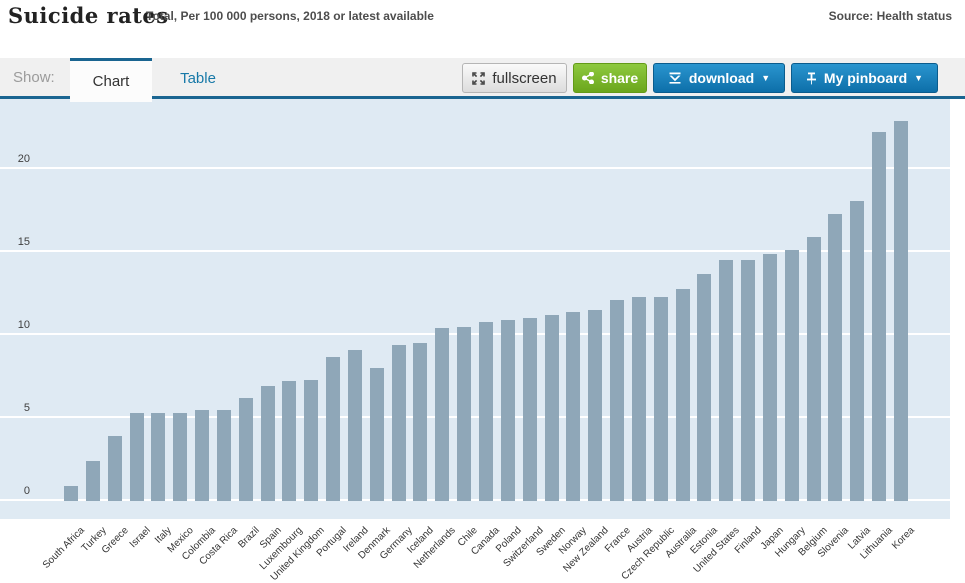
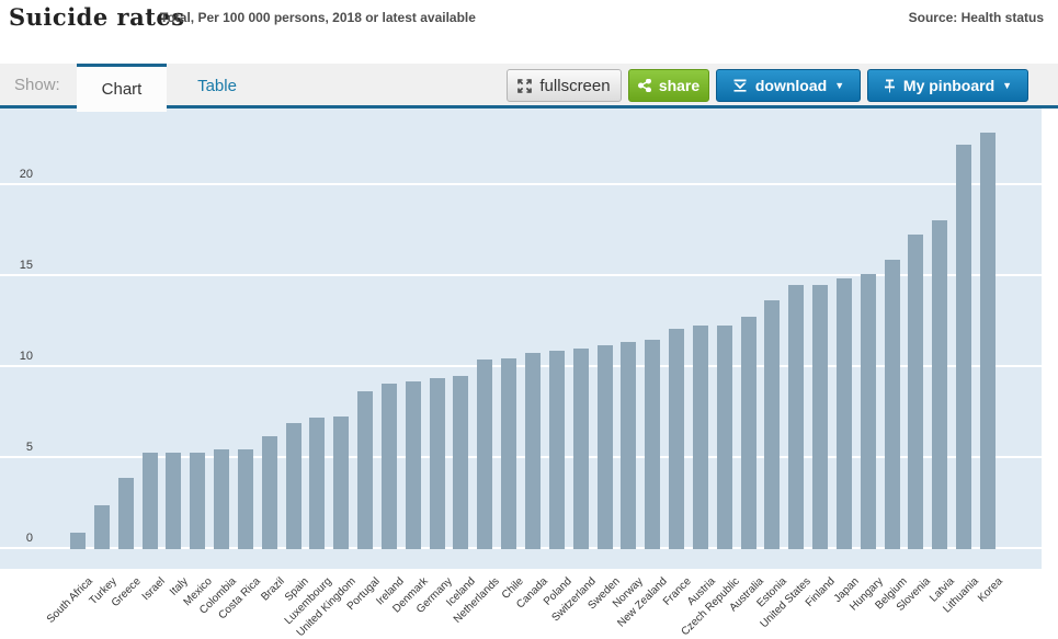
Denmark: 8.0 -> 9.2
